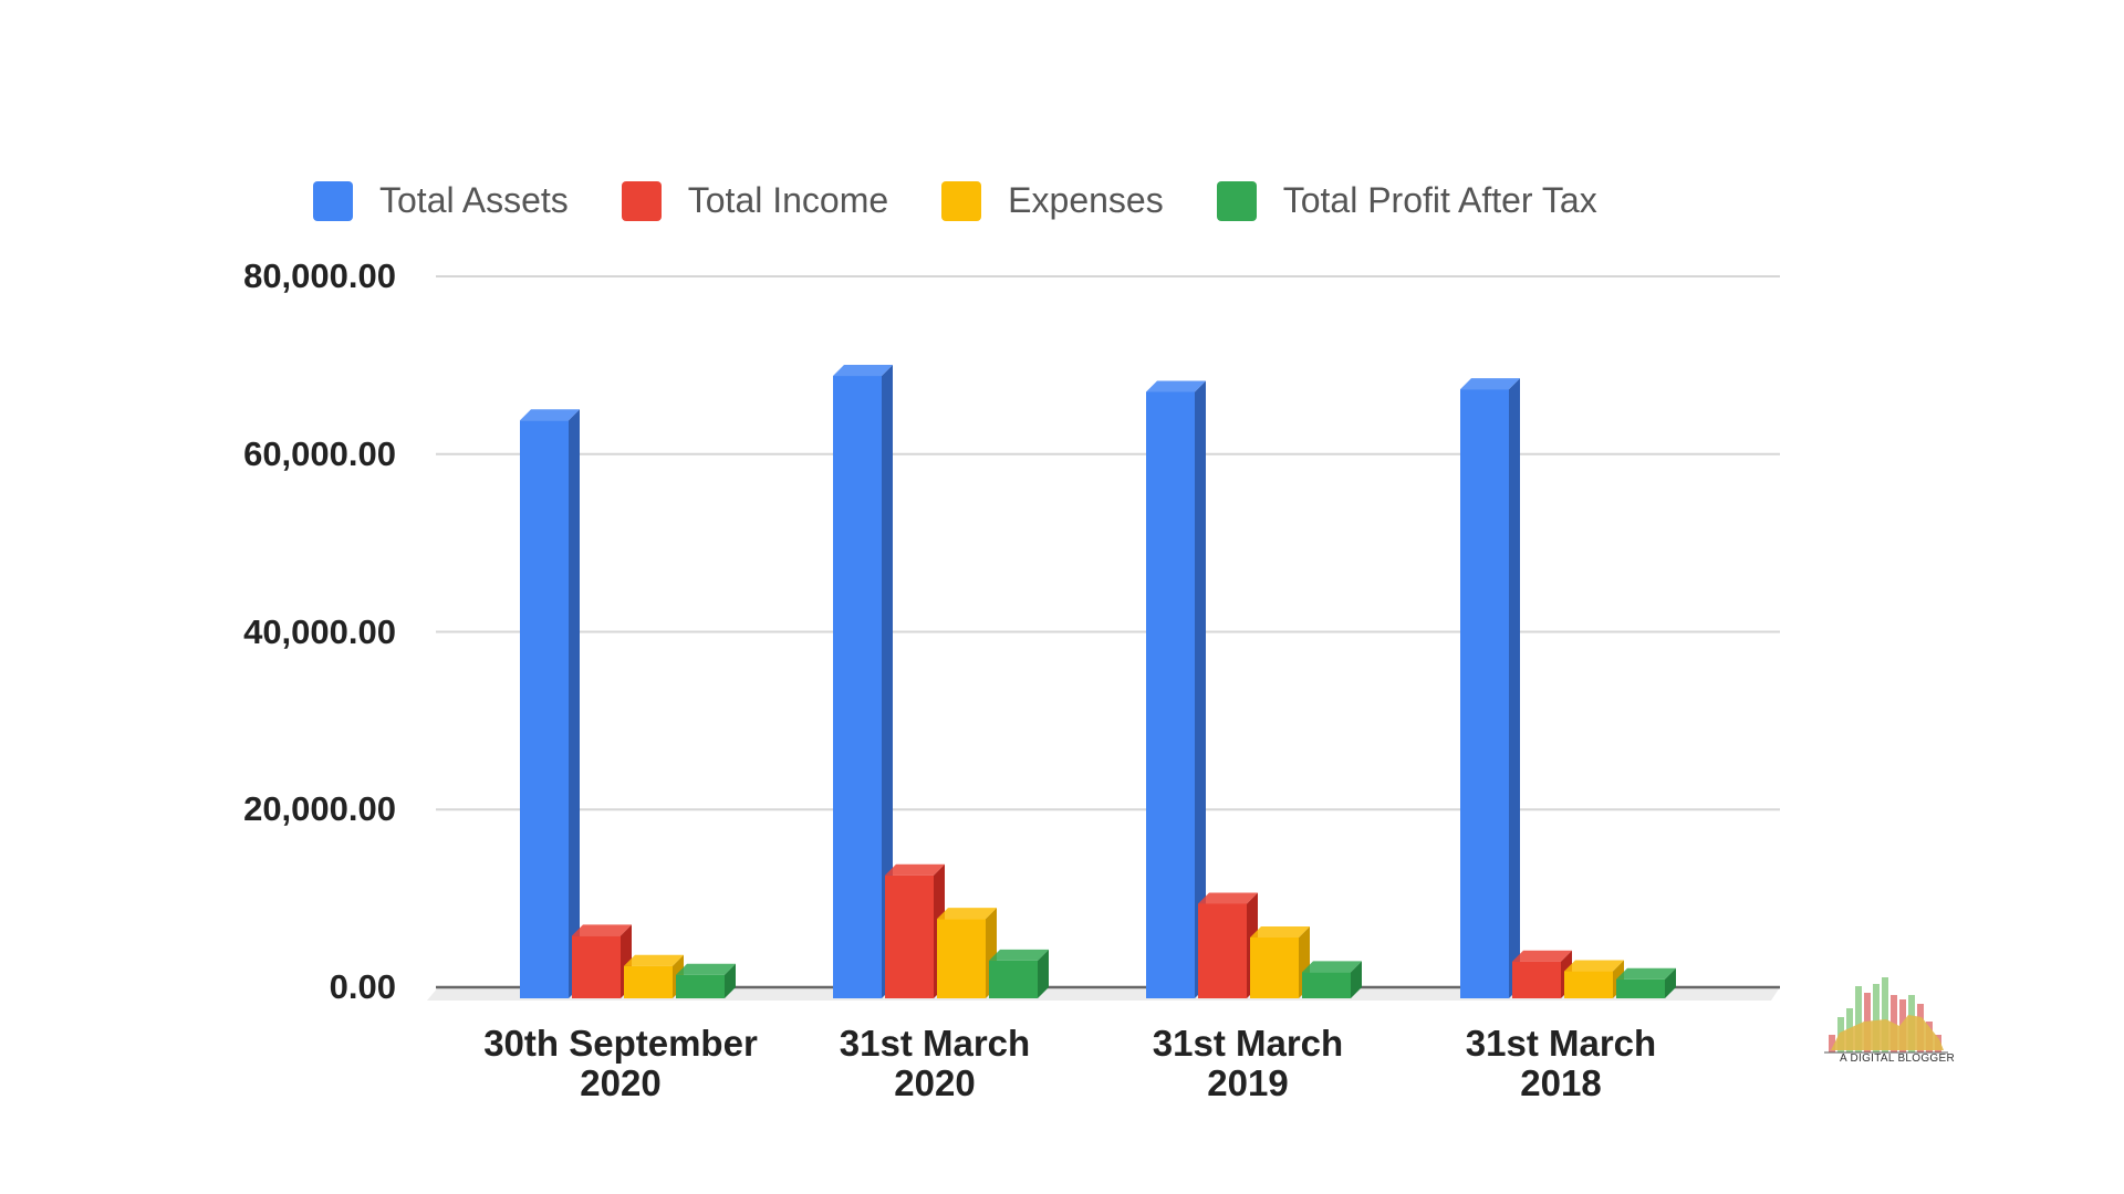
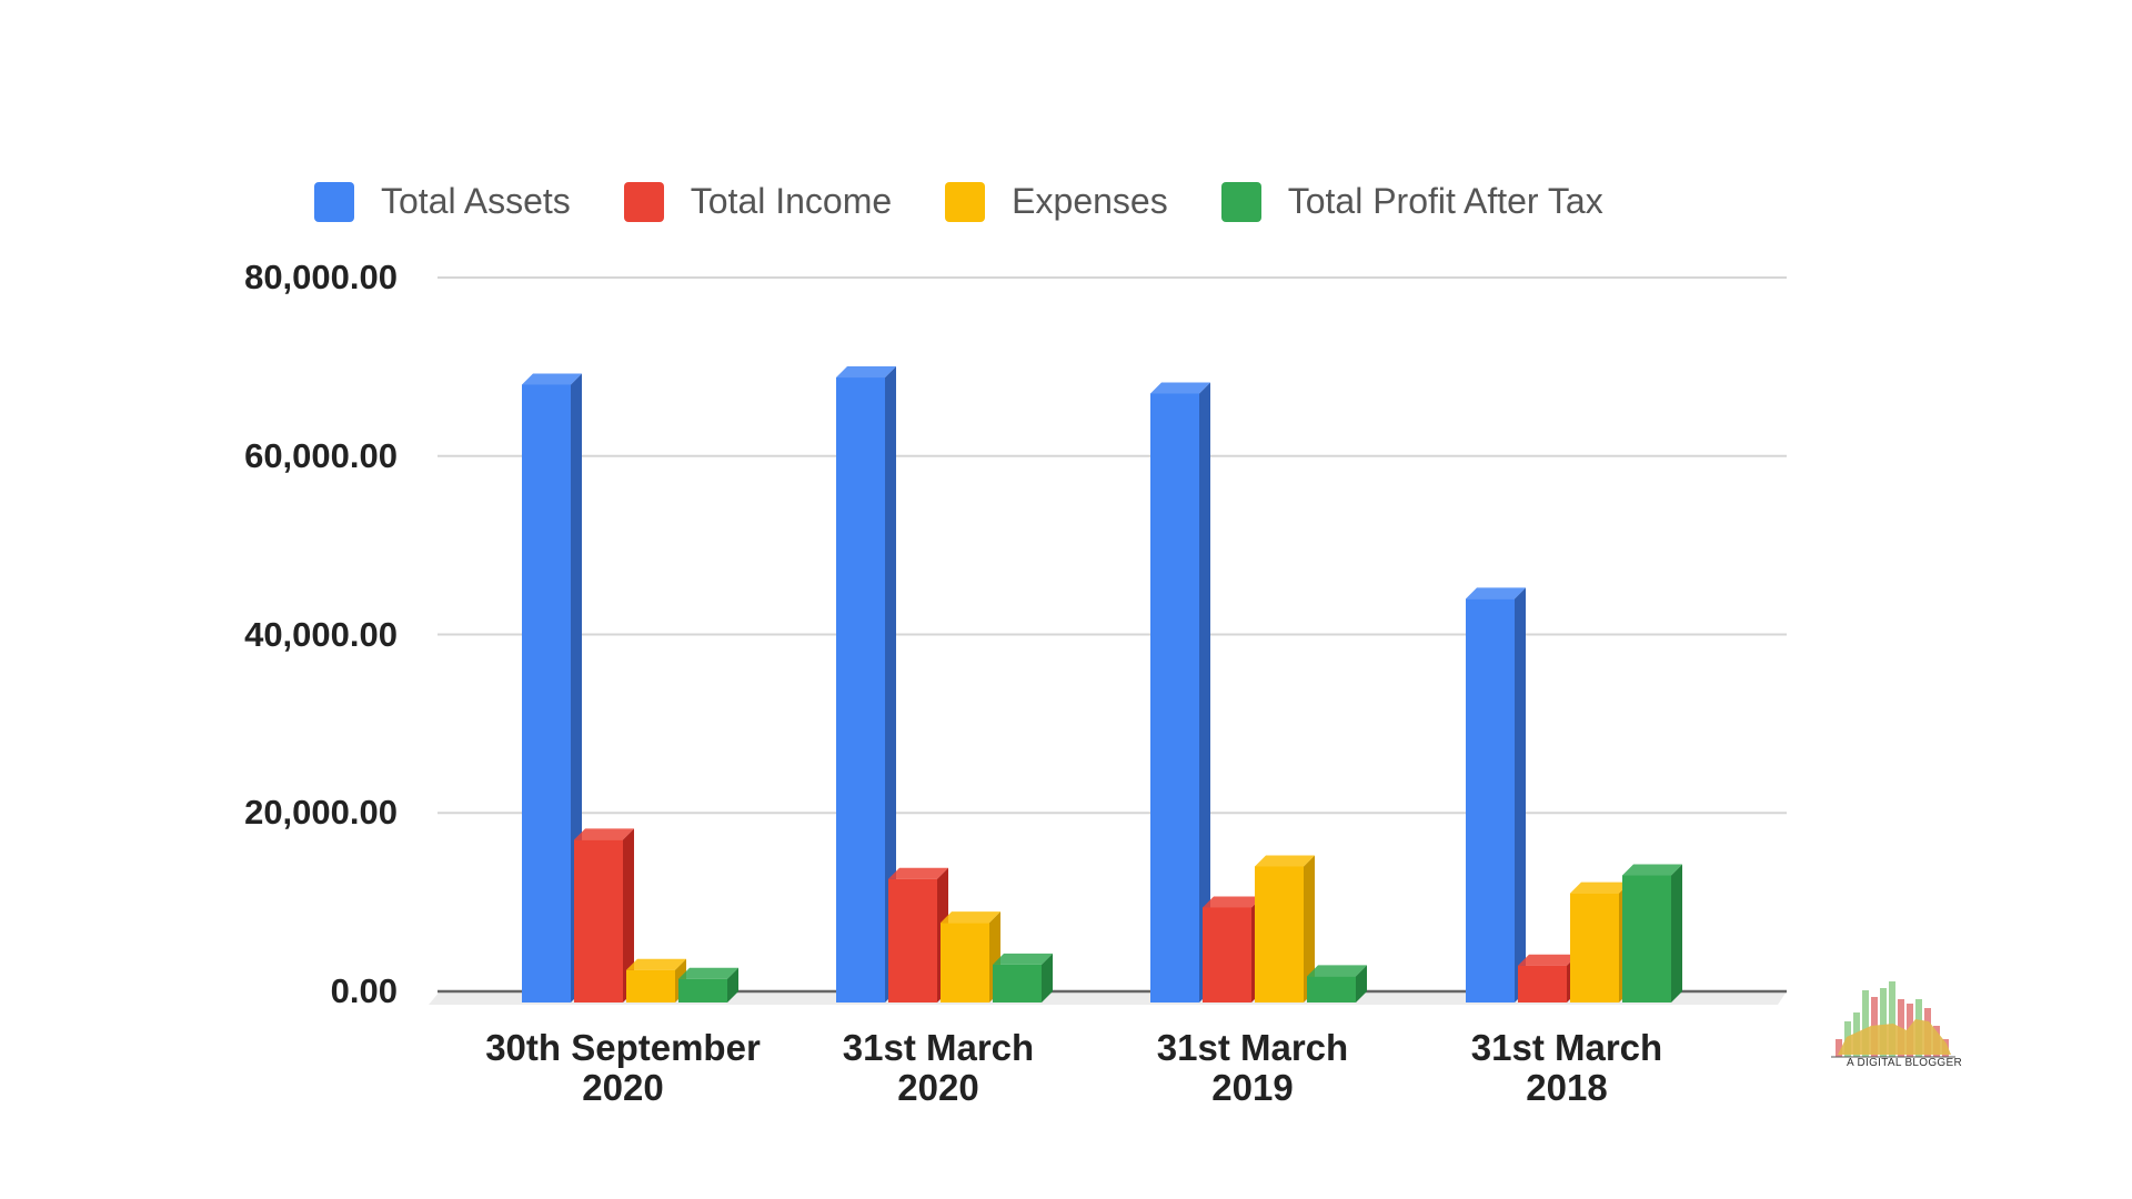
Total Assets/30th September 2020: 64000 -> 68000
Total Income/30th September 2020: 6000 -> 17000
Expenses/31st March 2019: 6000 -> 14000
Total Assets/31st March 2018: 67000 -> 44000
Expenses/31st March 2018: 2000 -> 11000
Total Profit After Tax/31st March 2018: 1000 -> 13000
